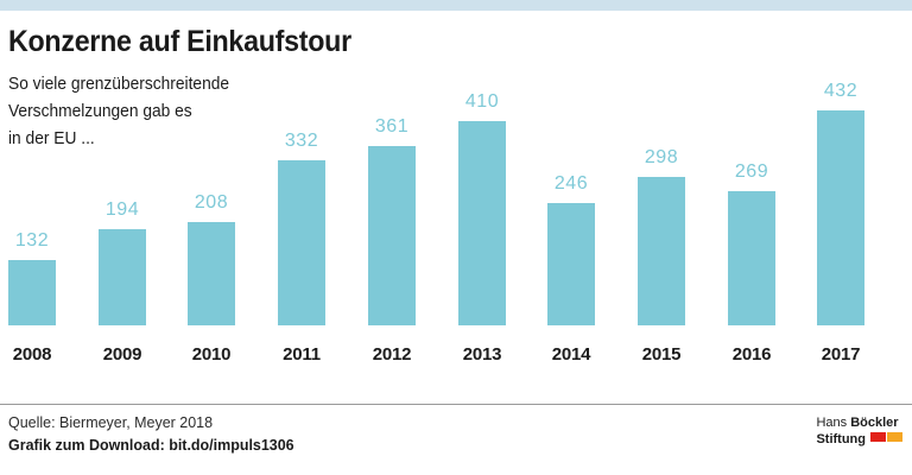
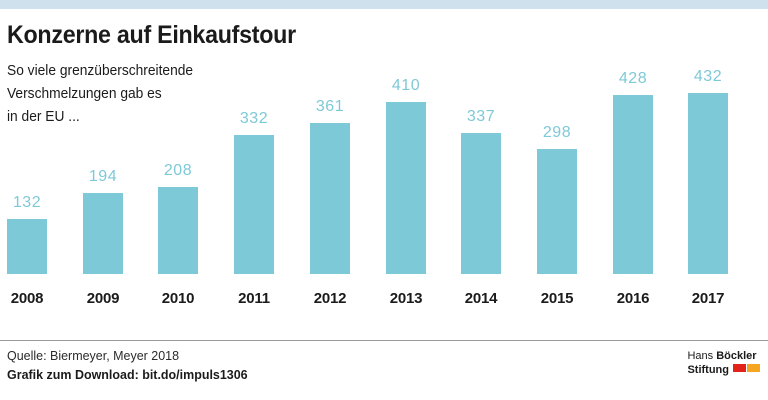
2014: 246 -> 337
2016: 269 -> 428
